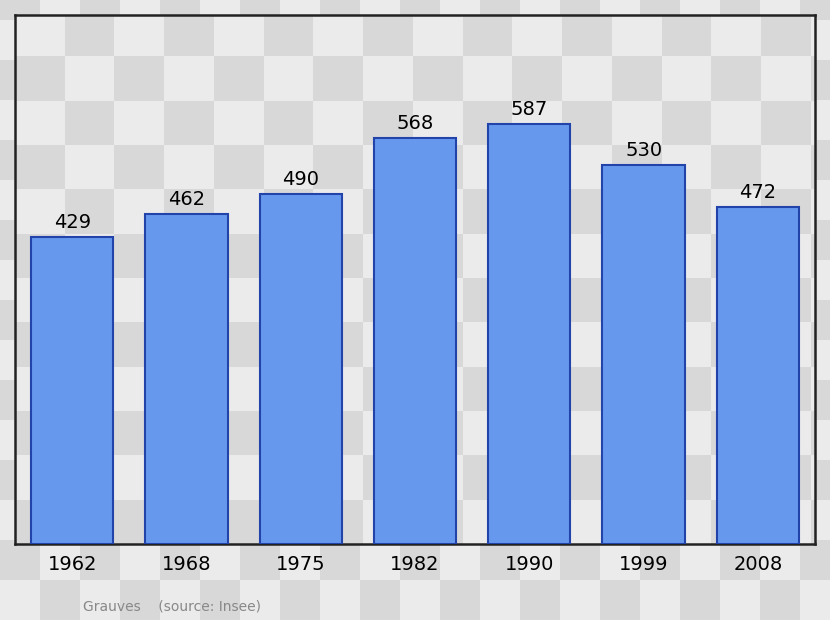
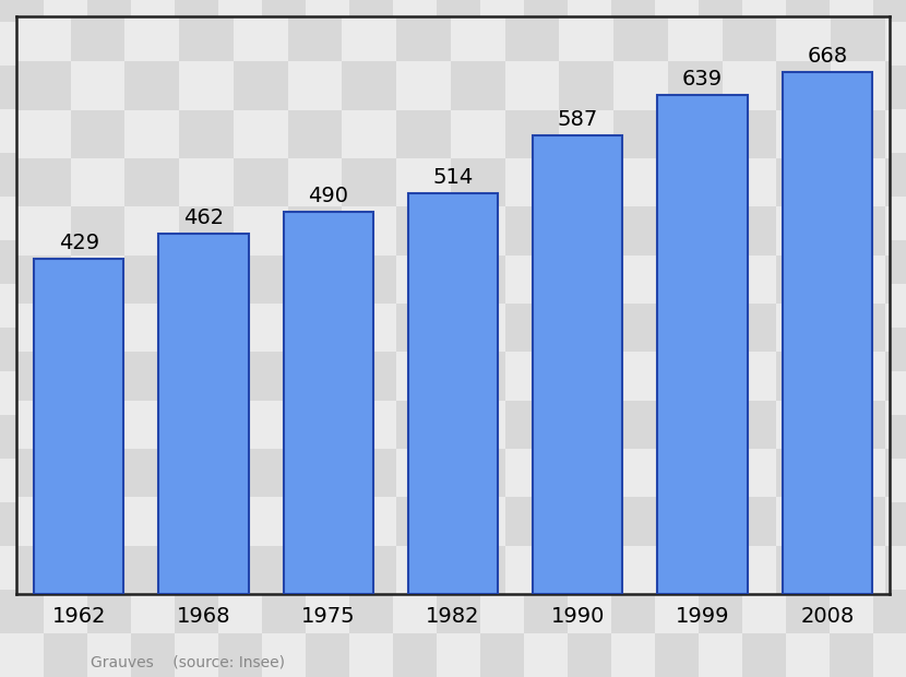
1982: 568 -> 514
1999: 530 -> 639
2008: 472 -> 668
